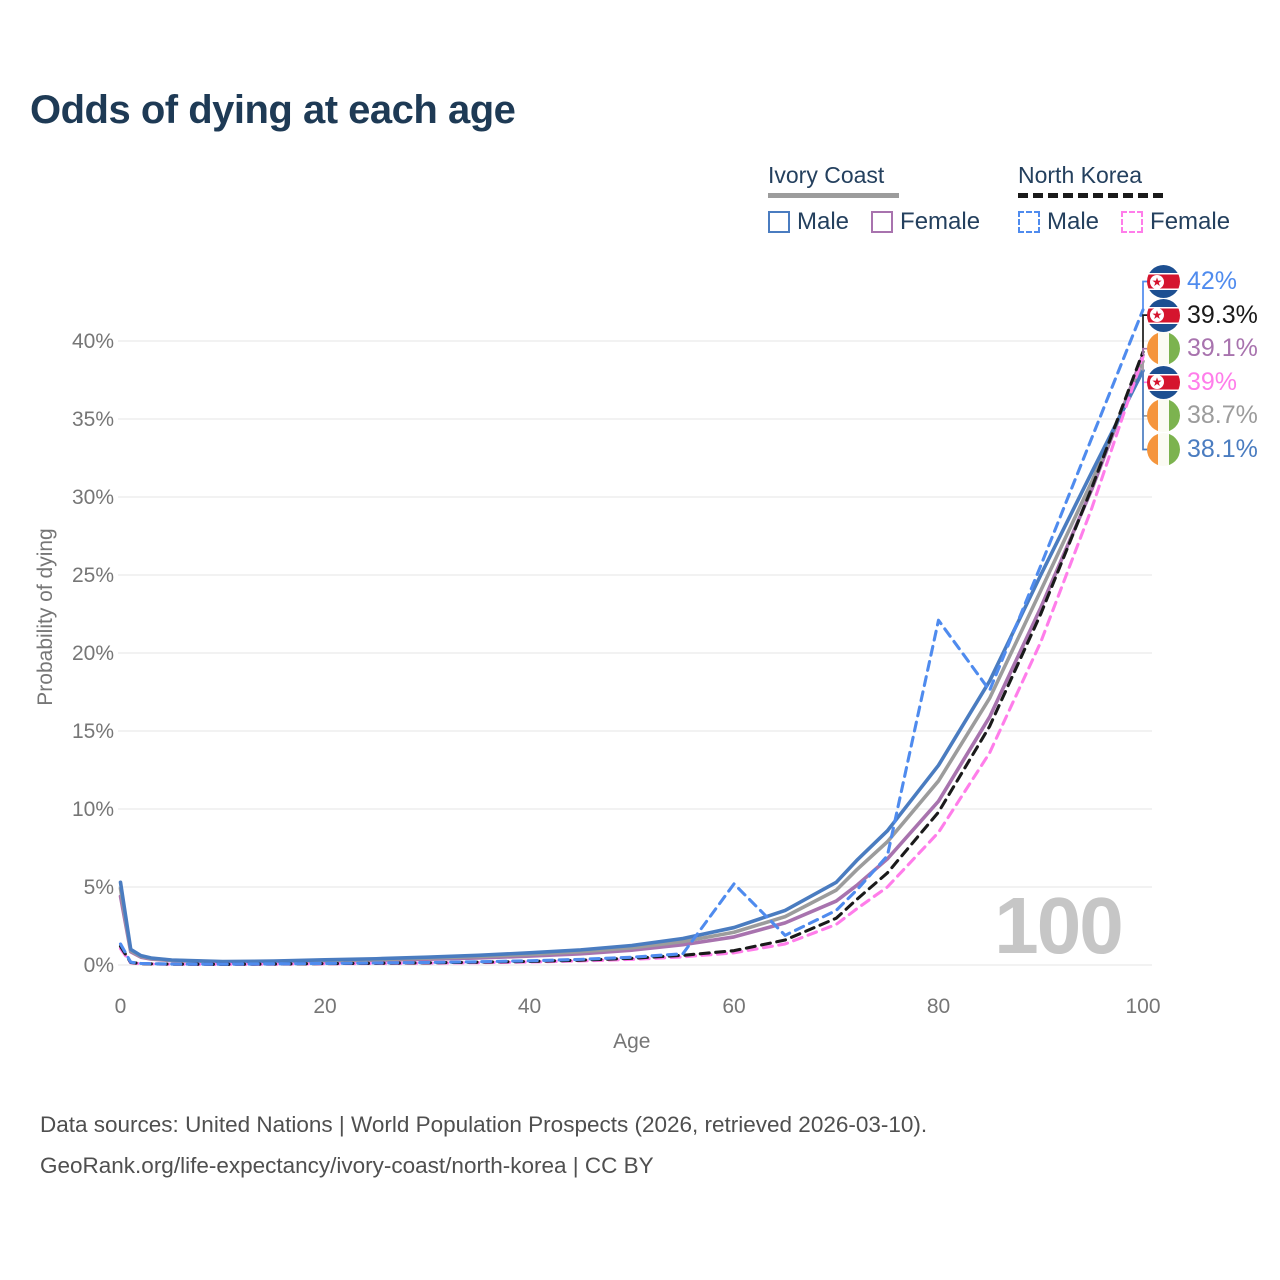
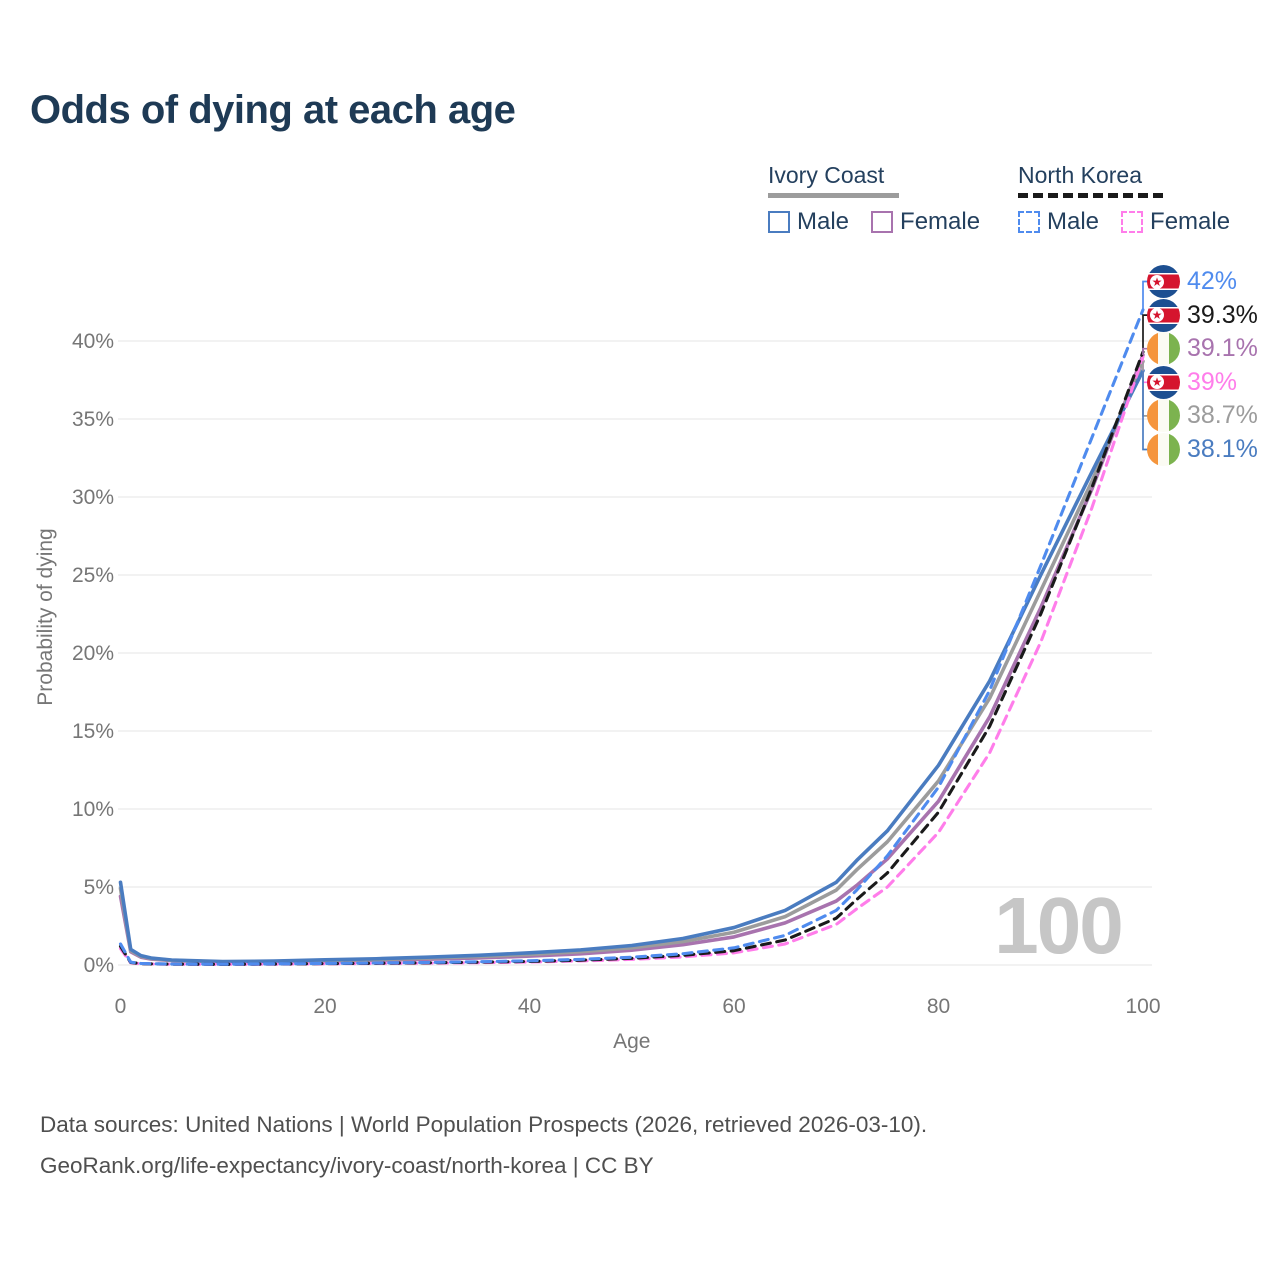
North Korea Male/60: 5.2% -> 1.1%
North Korea Male/80: 22.1% -> 11.4%
